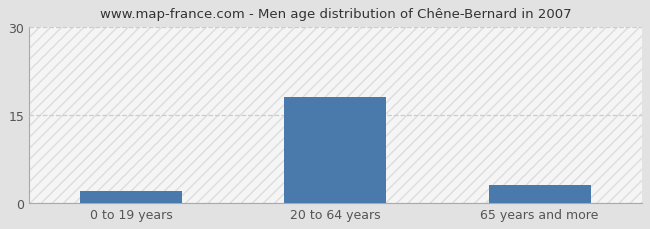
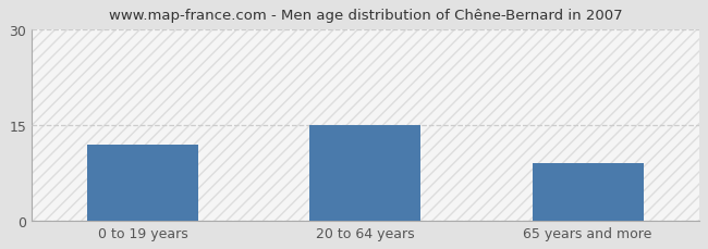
0 to 19 years: 2 -> 12
20 to 64 years: 18 -> 15
65 years and more: 3 -> 9
